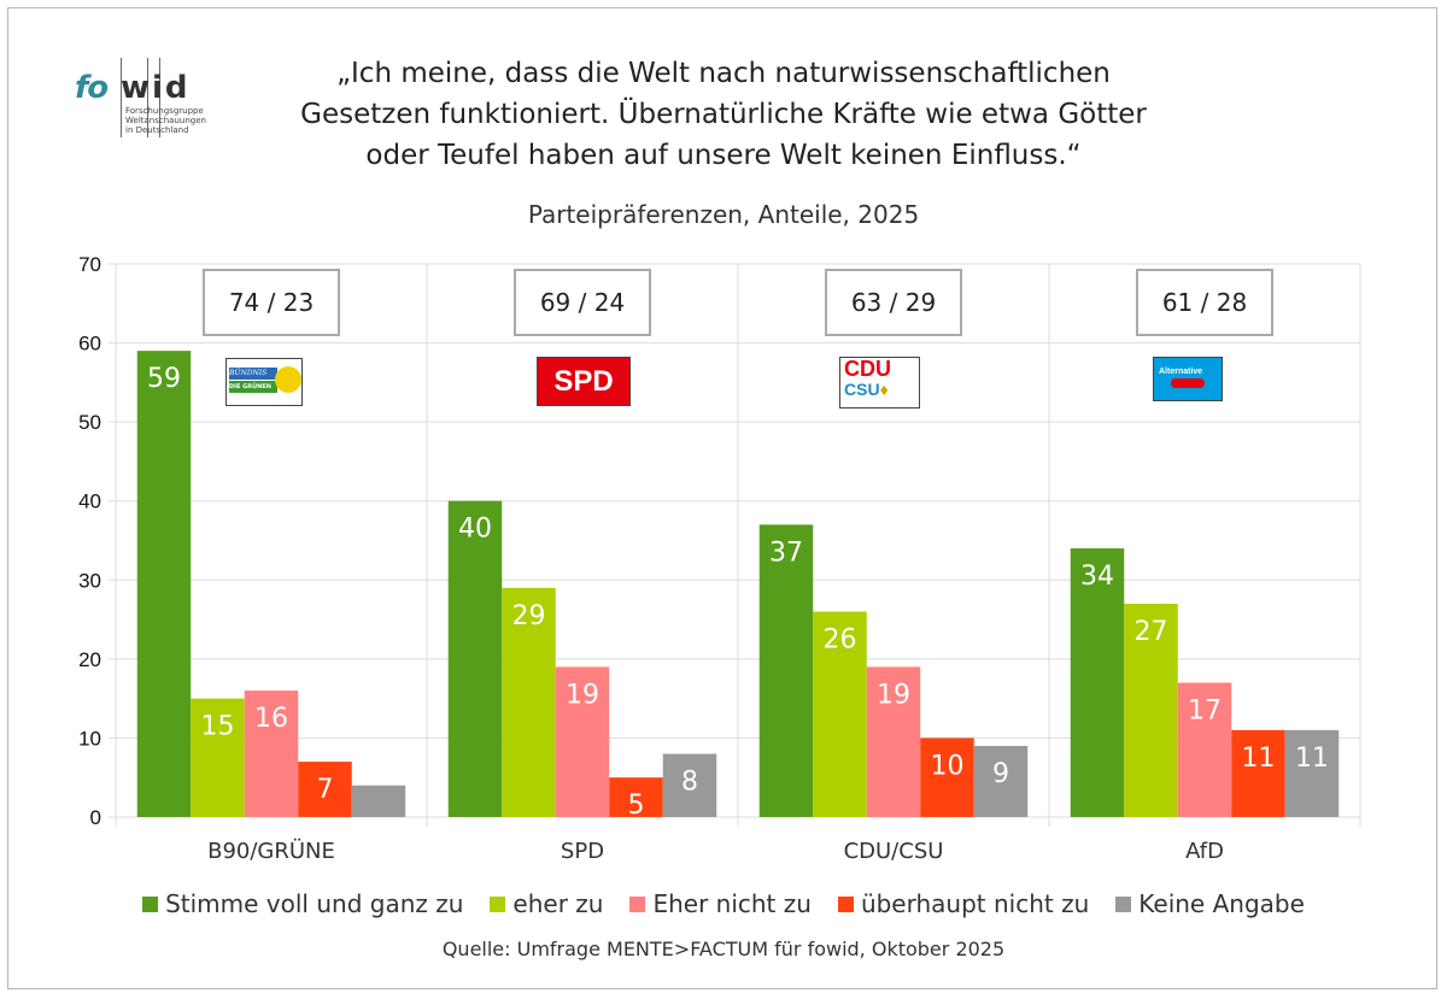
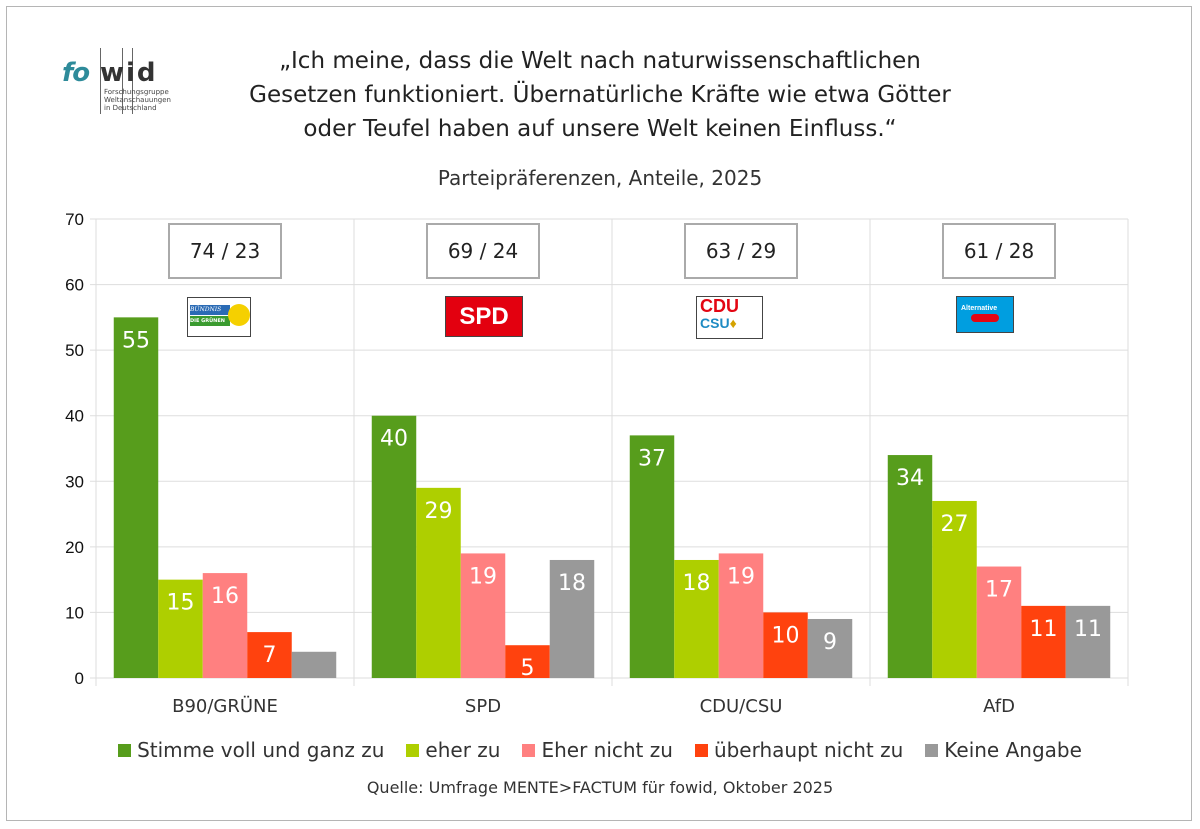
Stimme voll und ganz zu/B90/GRÜNE: 59 -> 55
Keine Angabe/SPD: 8 -> 18
eher zu/CDU/CSU: 26 -> 18
